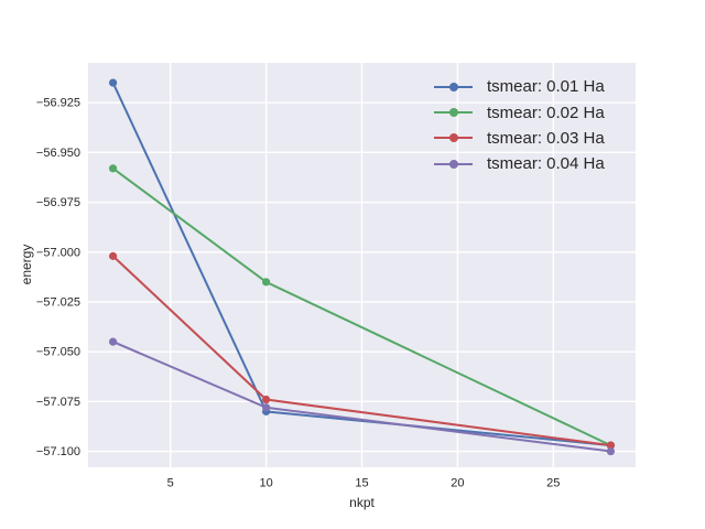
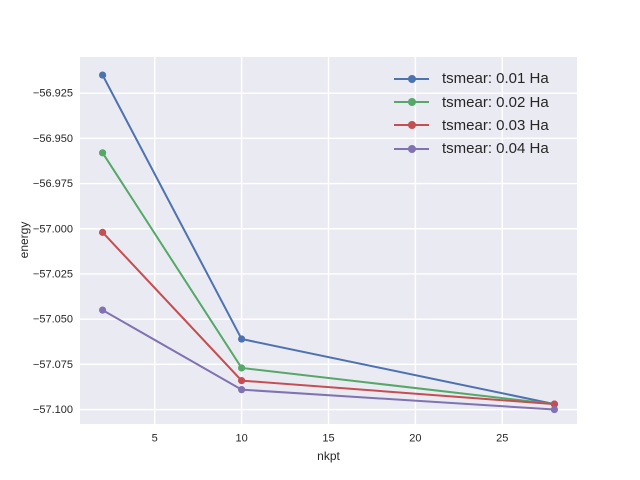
tsmear: 0.01 Ha/10: -57.080 -> -57.061
tsmear: 0.02 Ha/10: -57.015 -> -57.077
tsmear: 0.03 Ha/10: -57.074 -> -57.084
tsmear: 0.04 Ha/10: -57.078 -> -57.089
